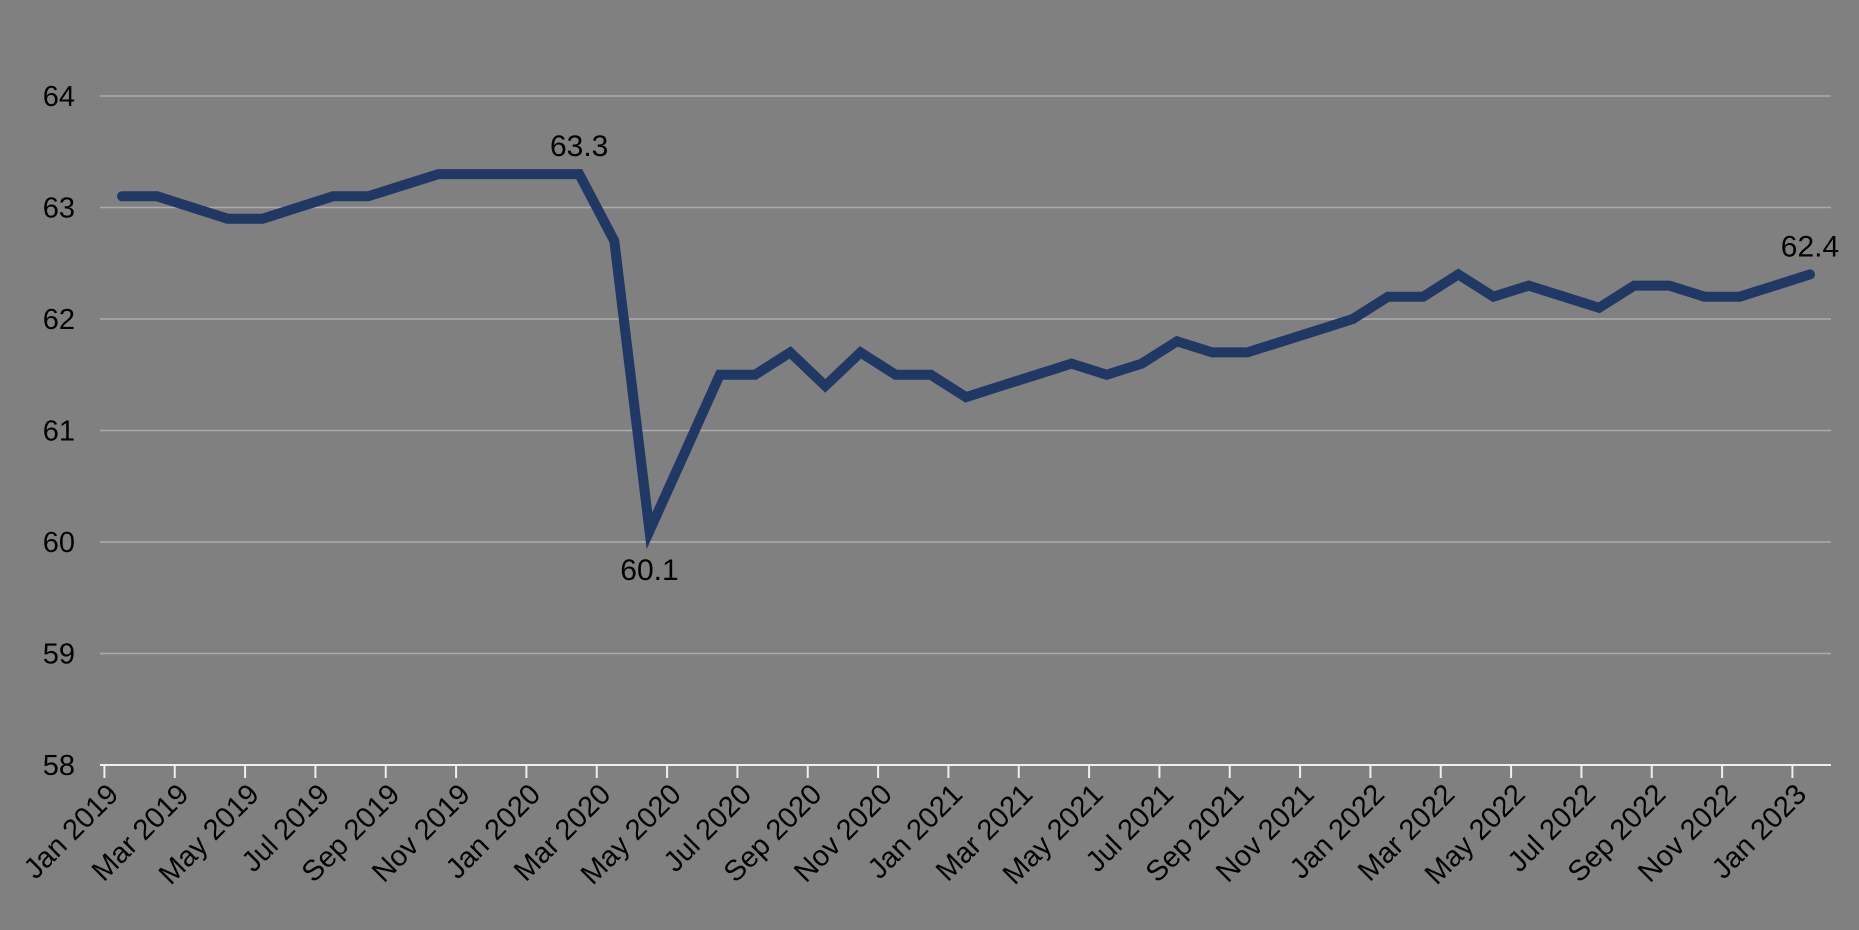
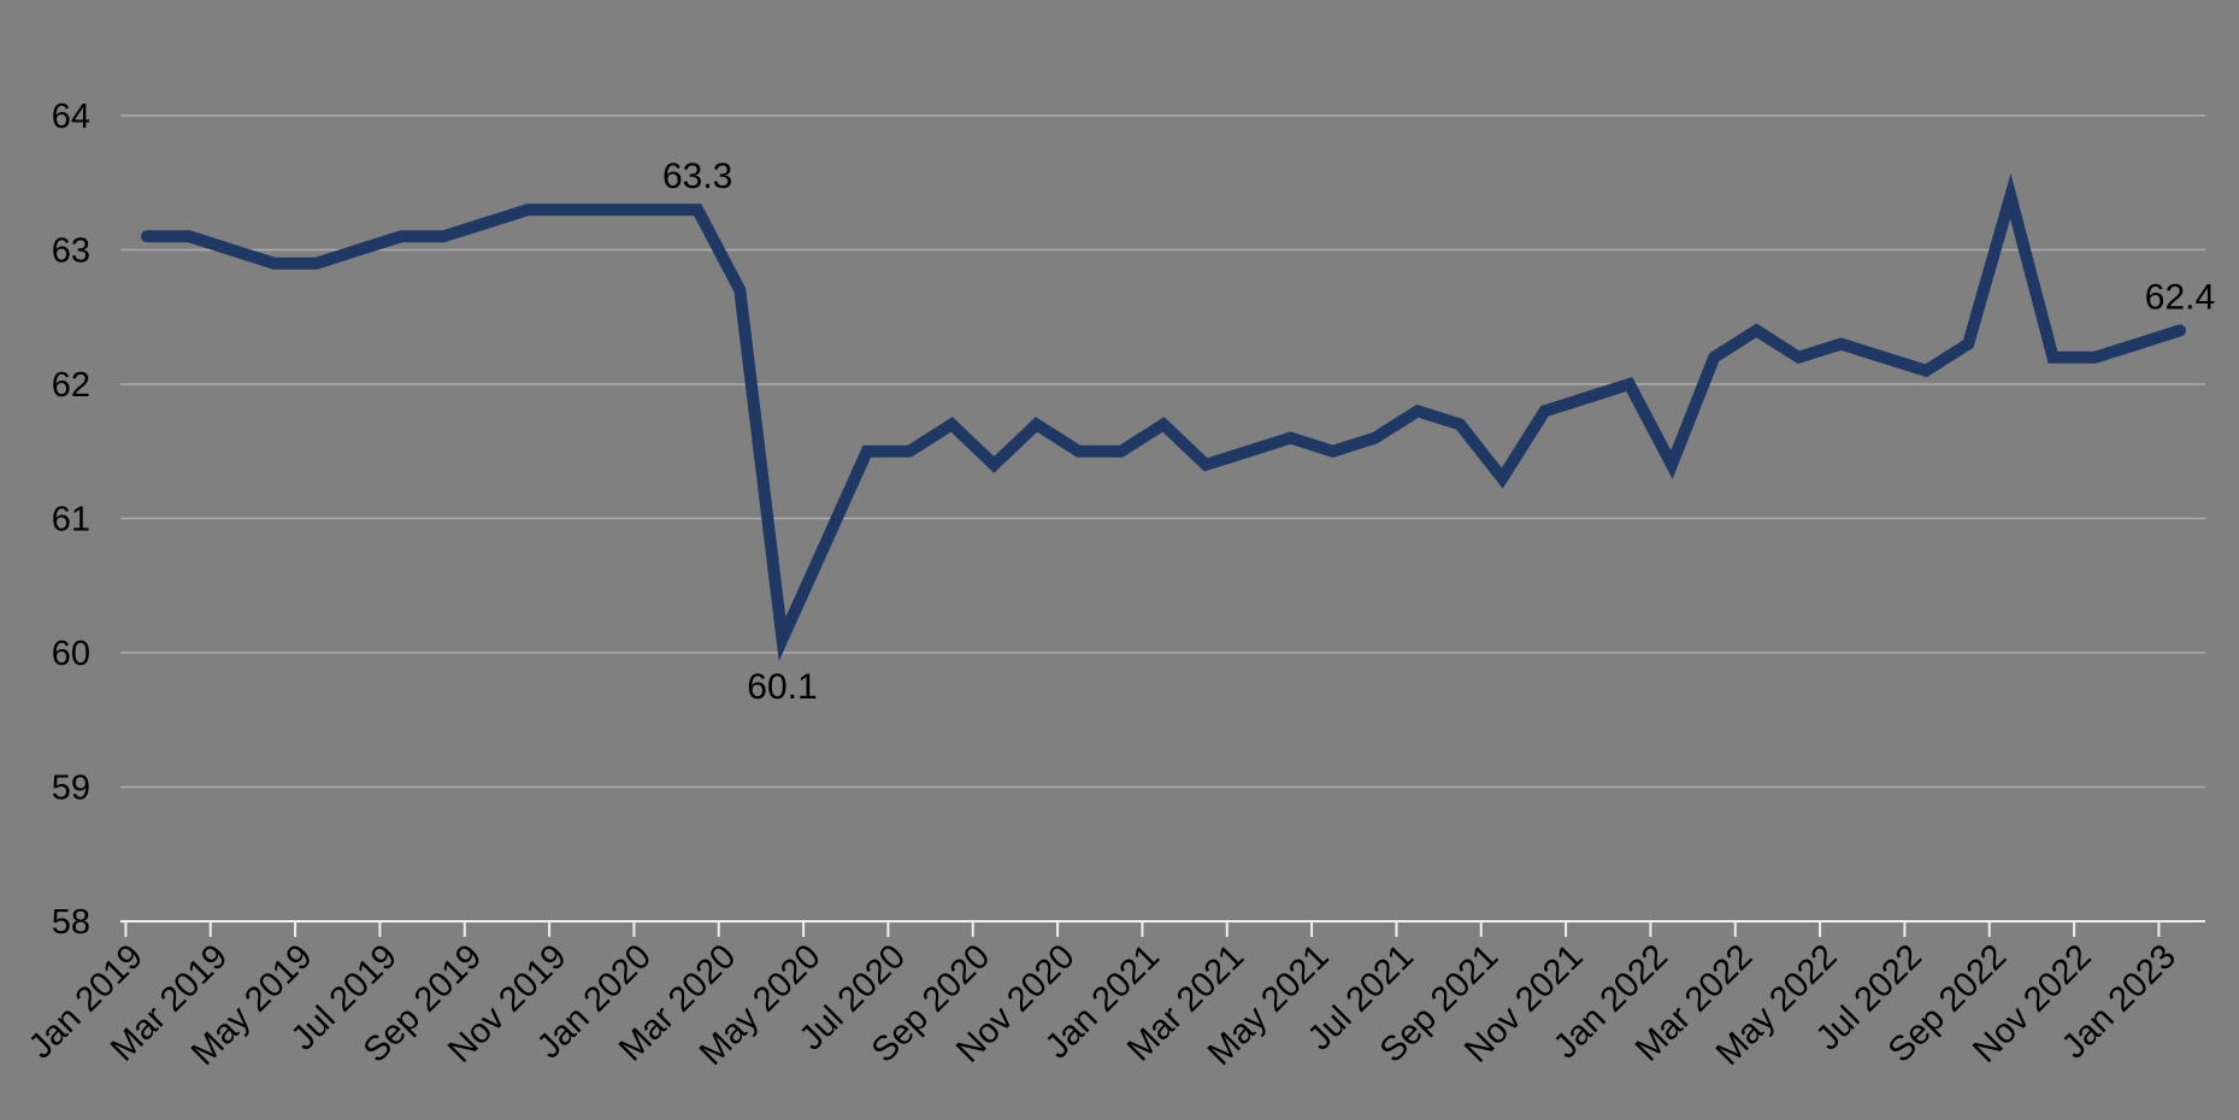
Jan 2021: 61.3 -> 61.7
Sep 2021: 61.7 -> 61.3
Jan 2022: 62.2 -> 61.4
Sep 2022: 62.3 -> 63.4
